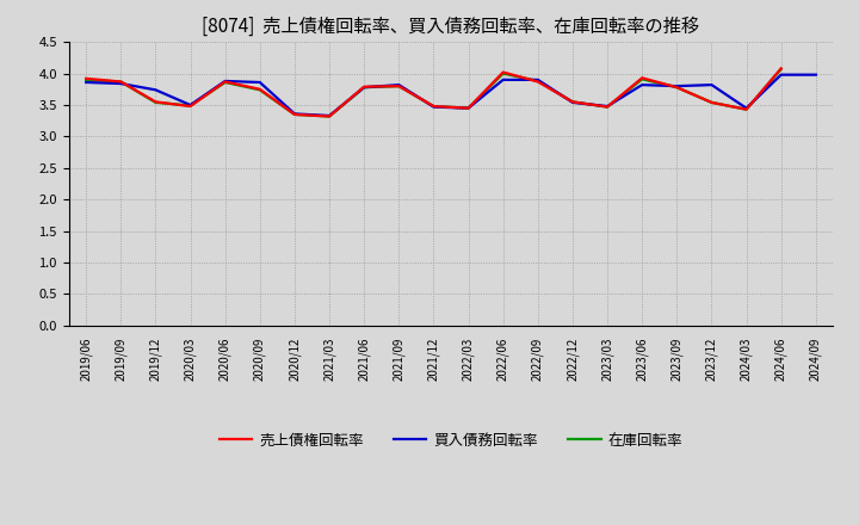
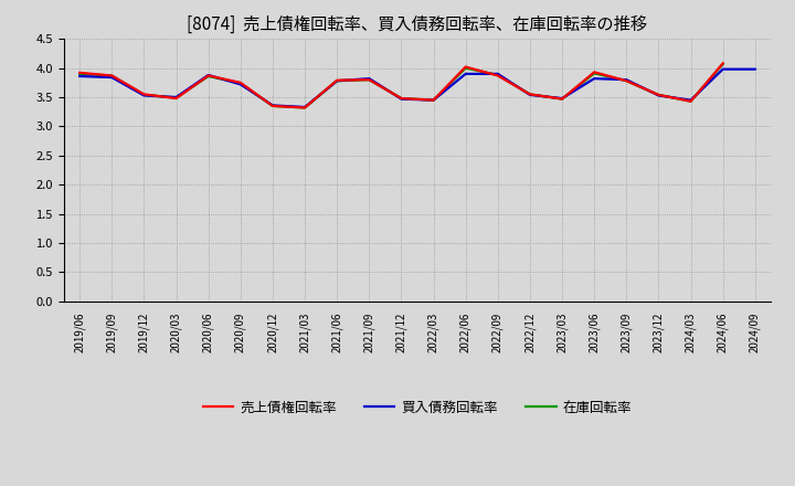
買入債務回転率/2019/12: 3.74 -> 3.53
買入債務回転率/2020/09: 3.86 -> 3.72
買入債務回転率/2023/12: 3.82 -> 3.53
